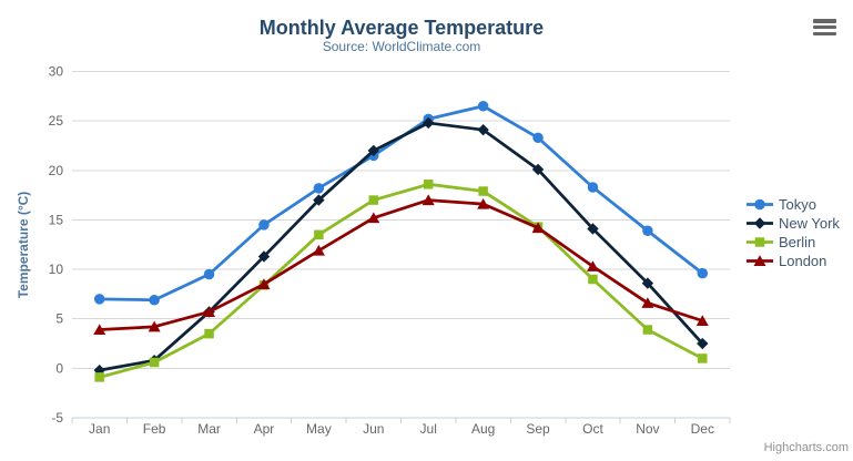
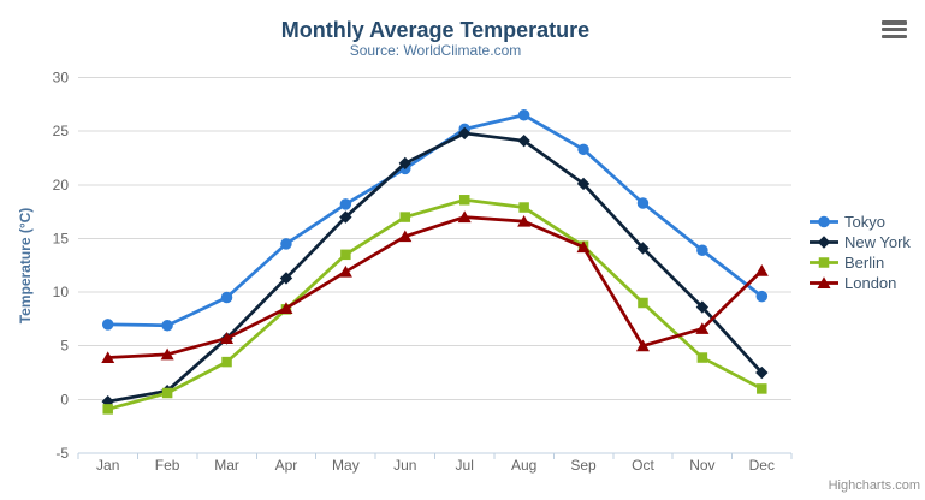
London/Oct: 10 -> 5
London/Dec: 5 -> 12
